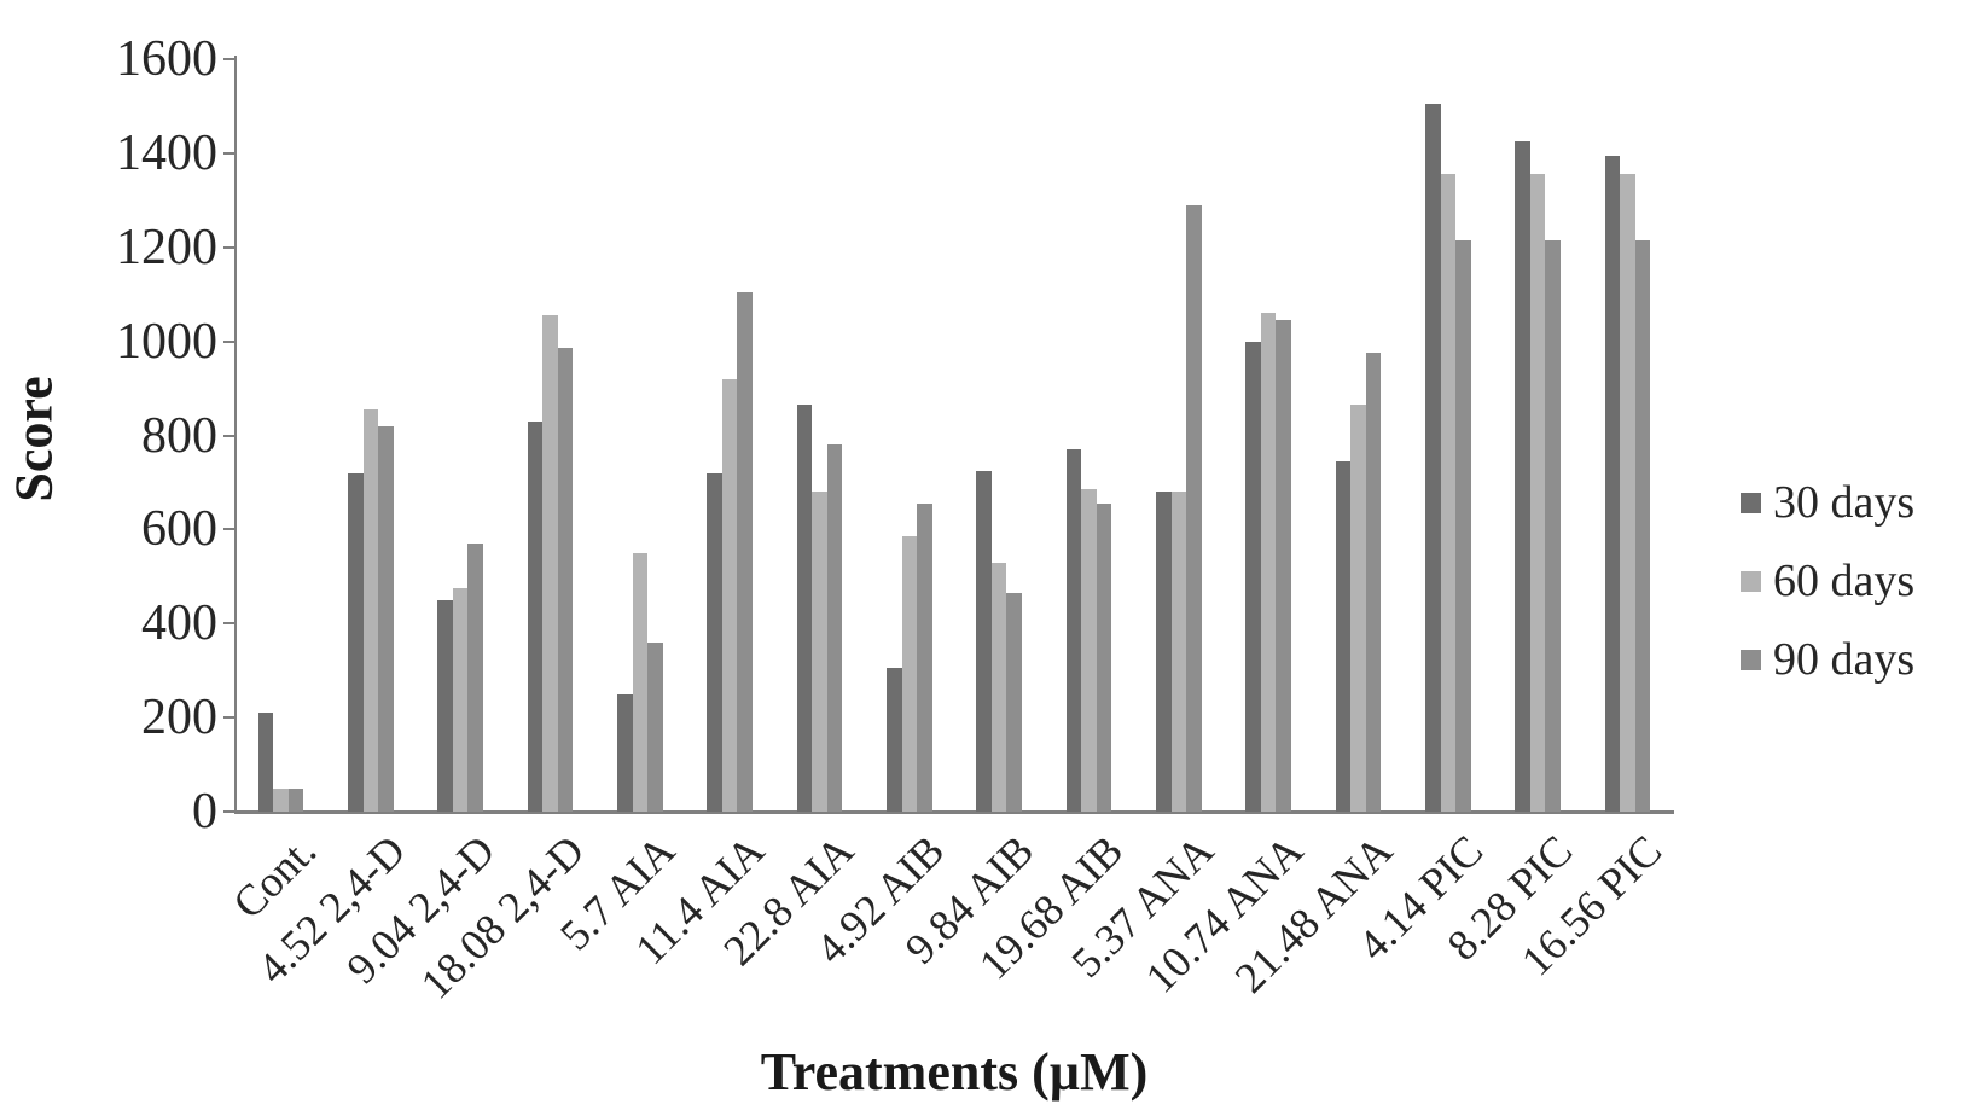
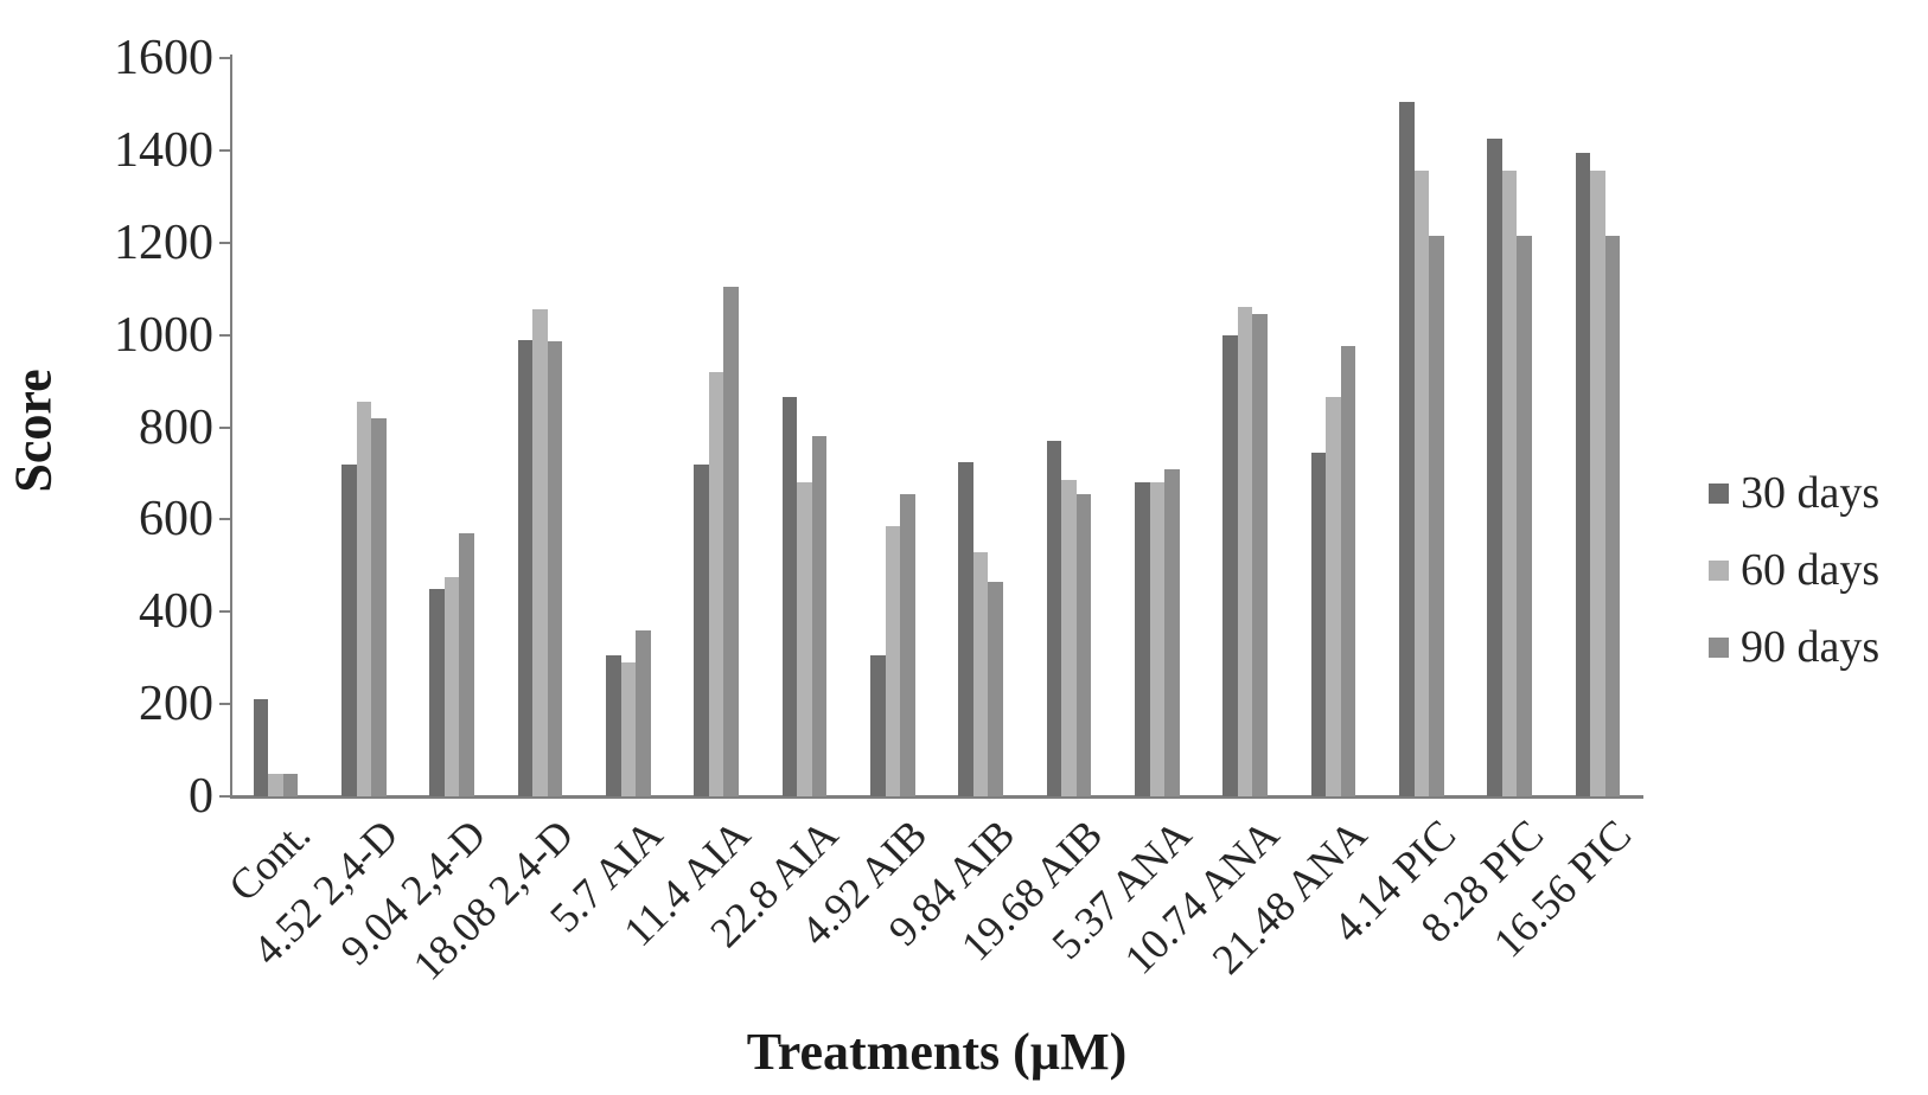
30 days/18.08 2,4-D: 830 -> 990
30 days/5.7 AIA: 250 -> 300
60 days/5.7 AIA: 550 -> 290
90 days/5.37 ANA: 1290 -> 710
